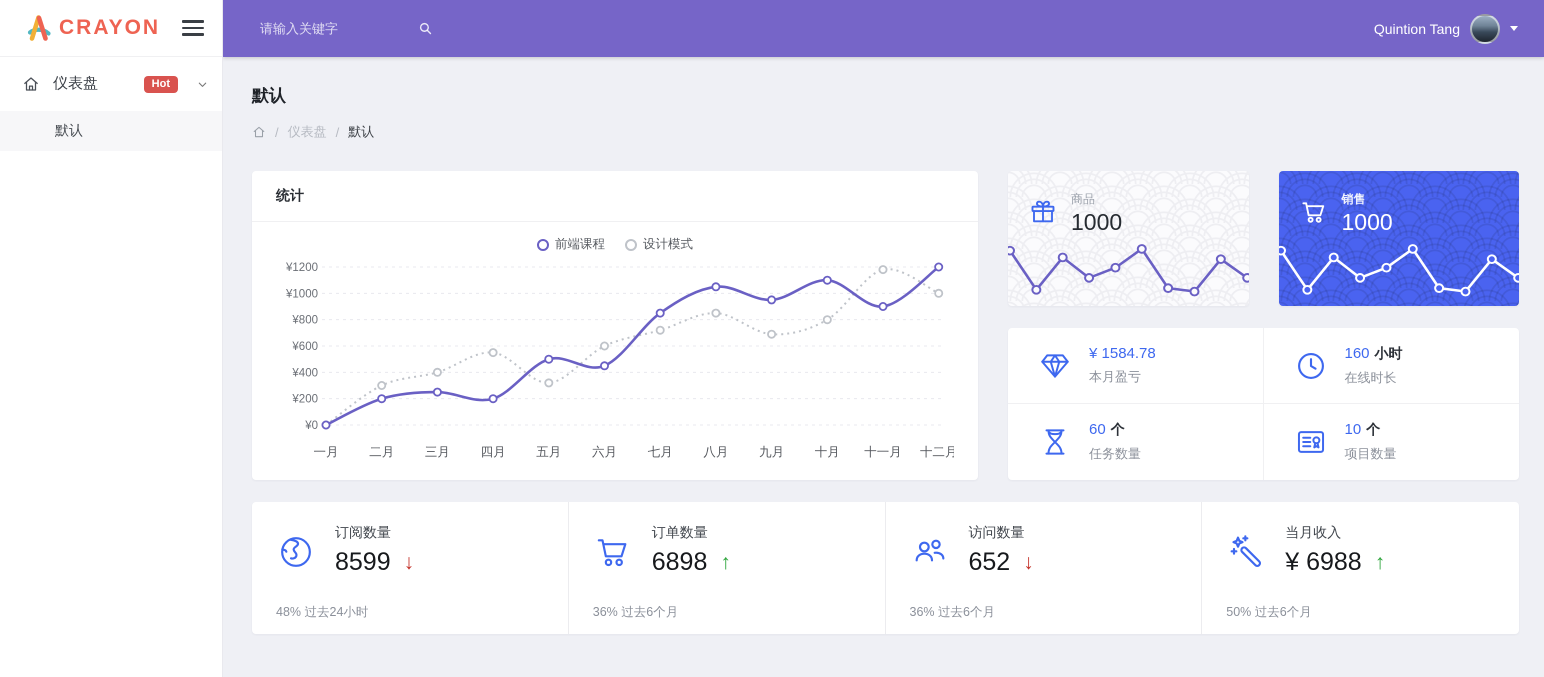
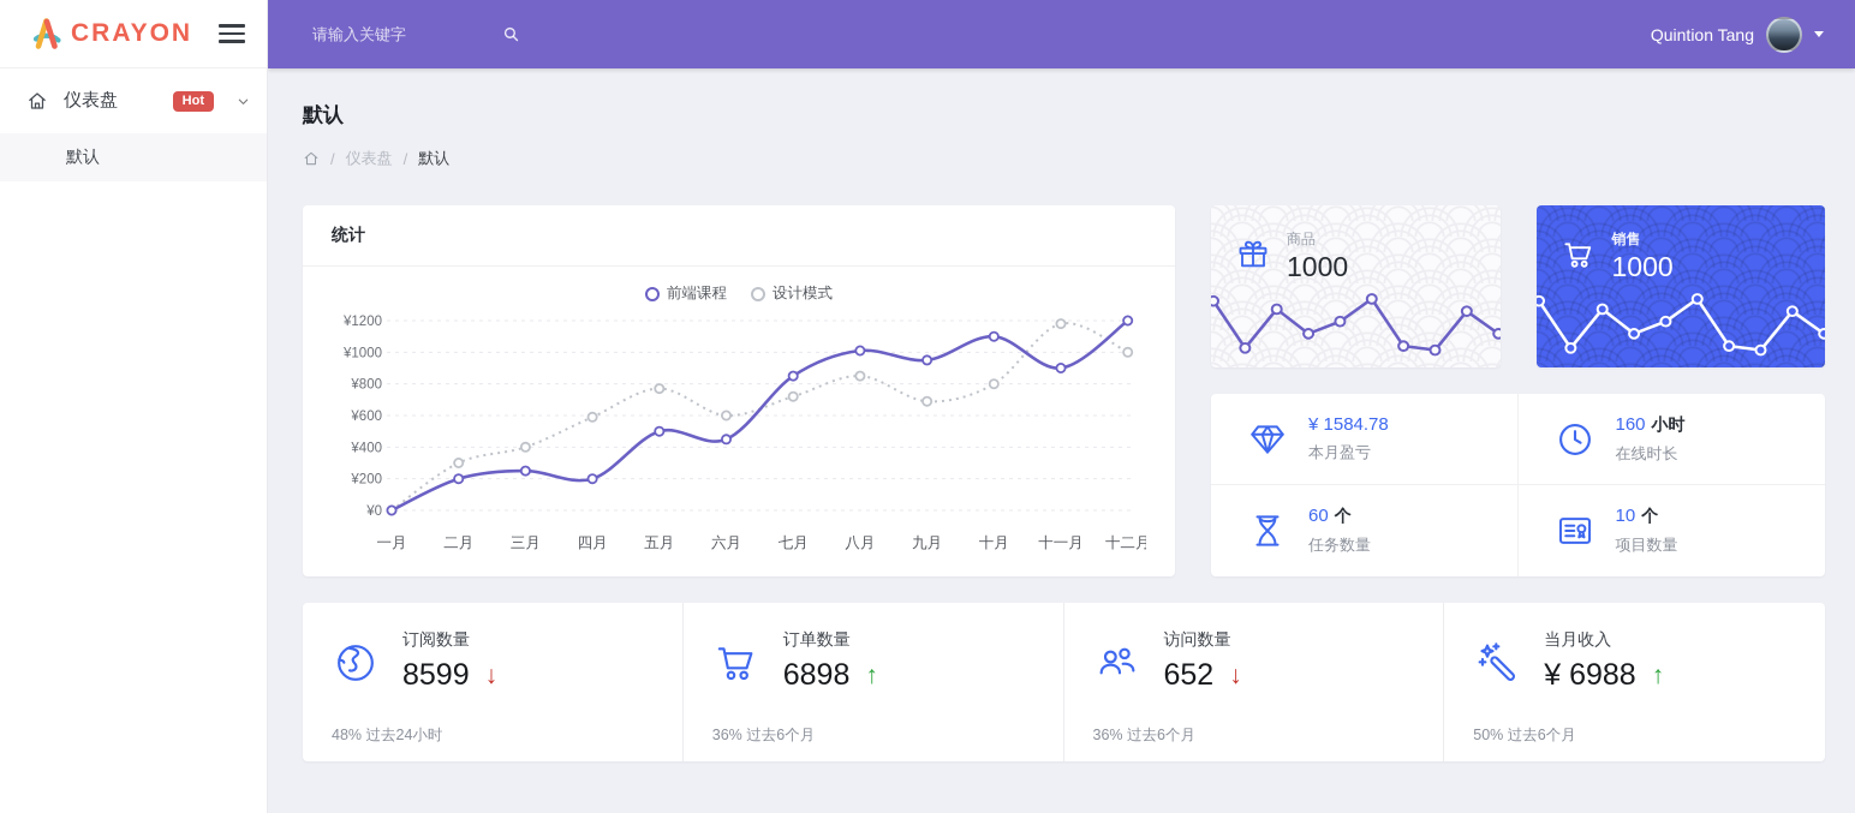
设计模式/四月: ¥550 -> ¥590
设计模式/五月: ¥320 -> ¥770
前端课程/八月: ¥1050 -> ¥1010
